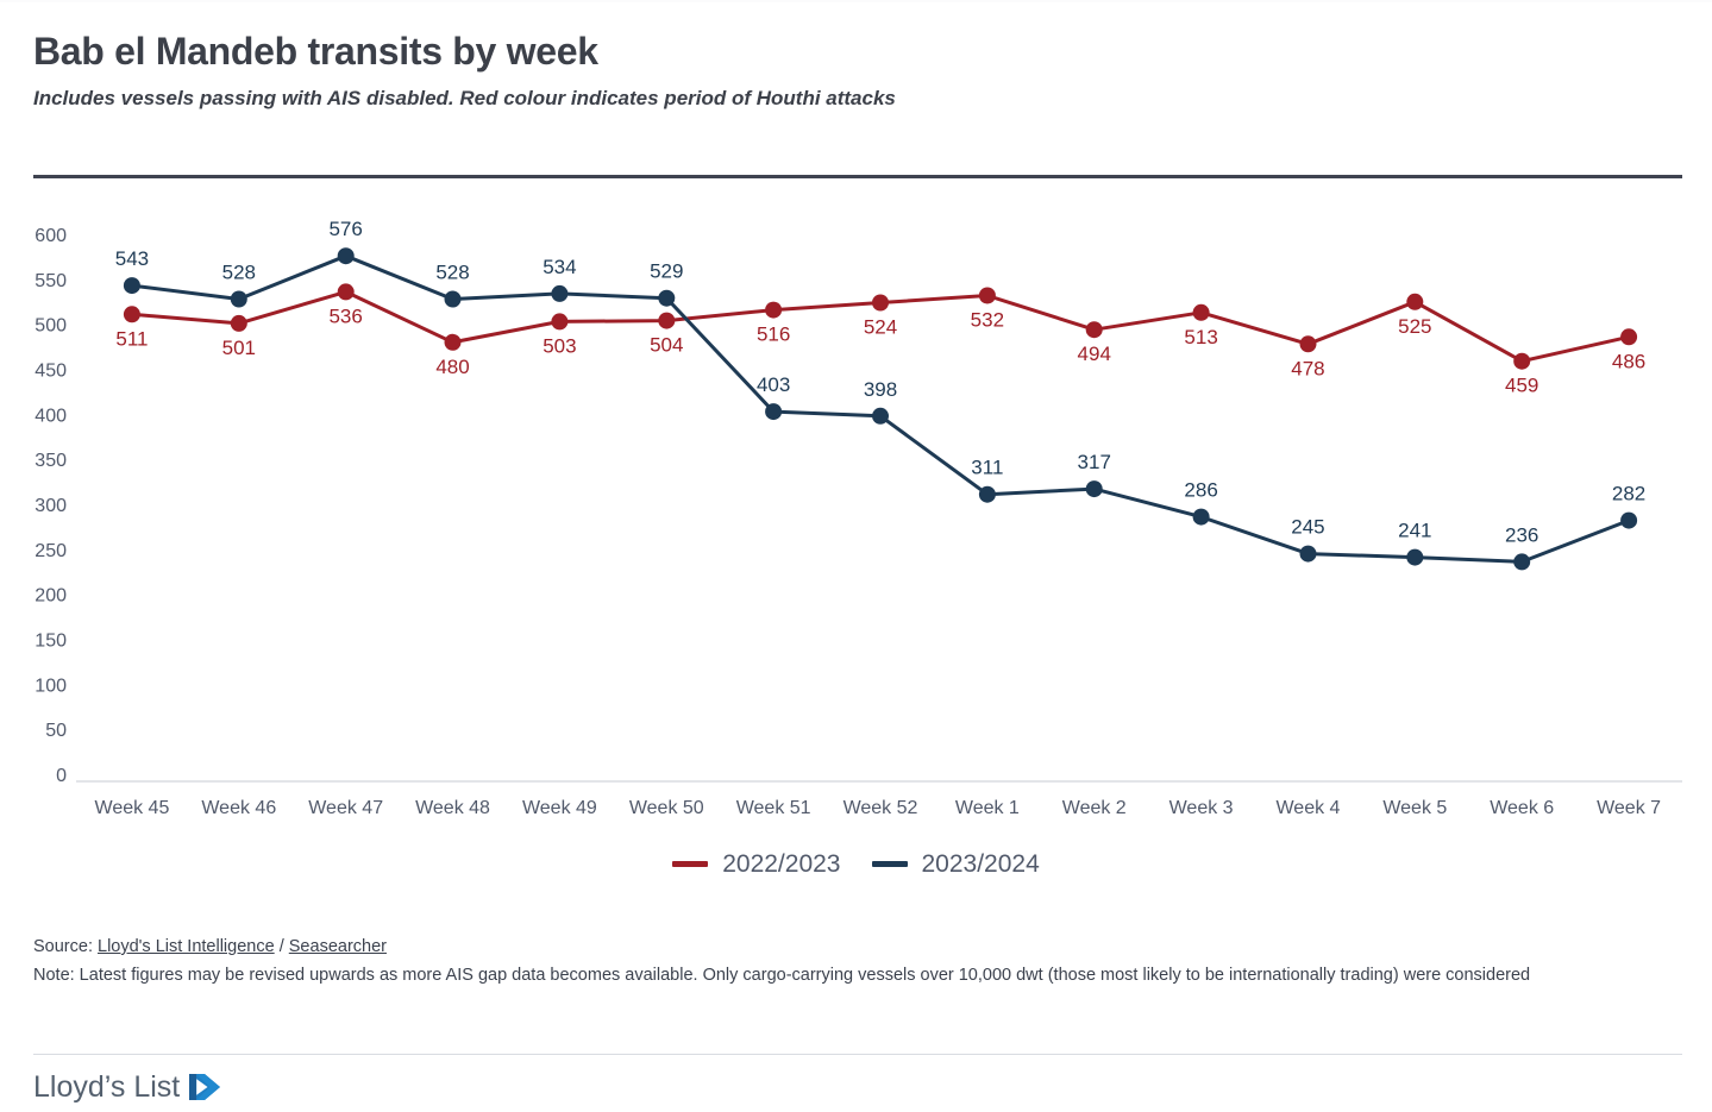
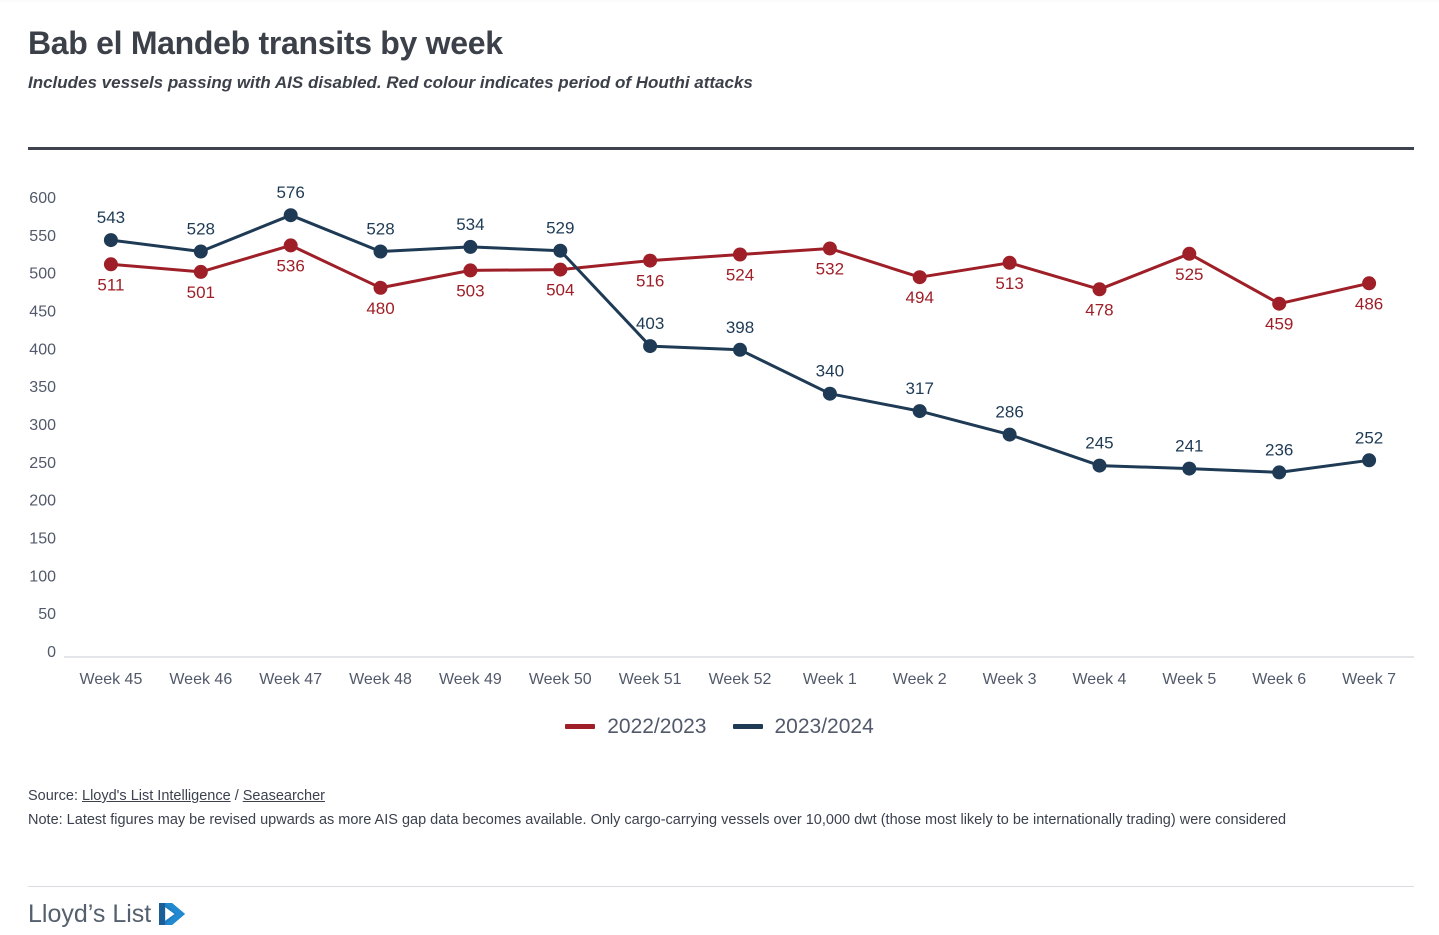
2023/2024/Week 1: 311 -> 340
2023/2024/Week 7: 282 -> 252
